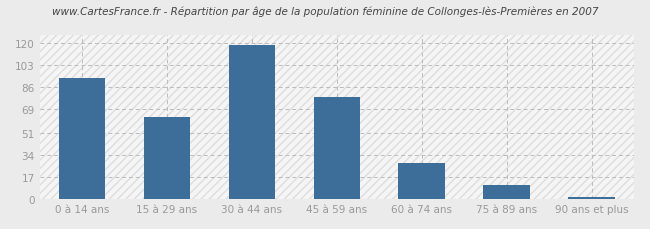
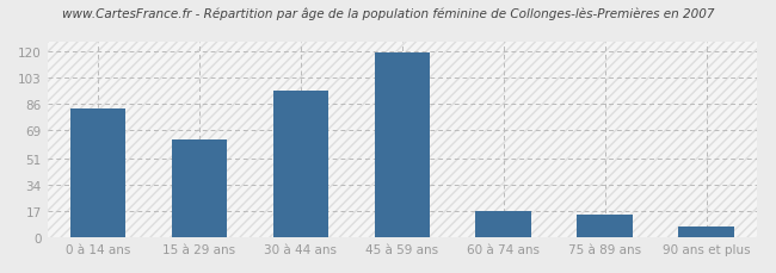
0 à 14 ans: 93 -> 83
30 à 44 ans: 118 -> 94
45 à 59 ans: 78 -> 119
60 à 74 ans: 28 -> 17
75 à 89 ans: 11 -> 15
90 ans et plus: 2 -> 7
